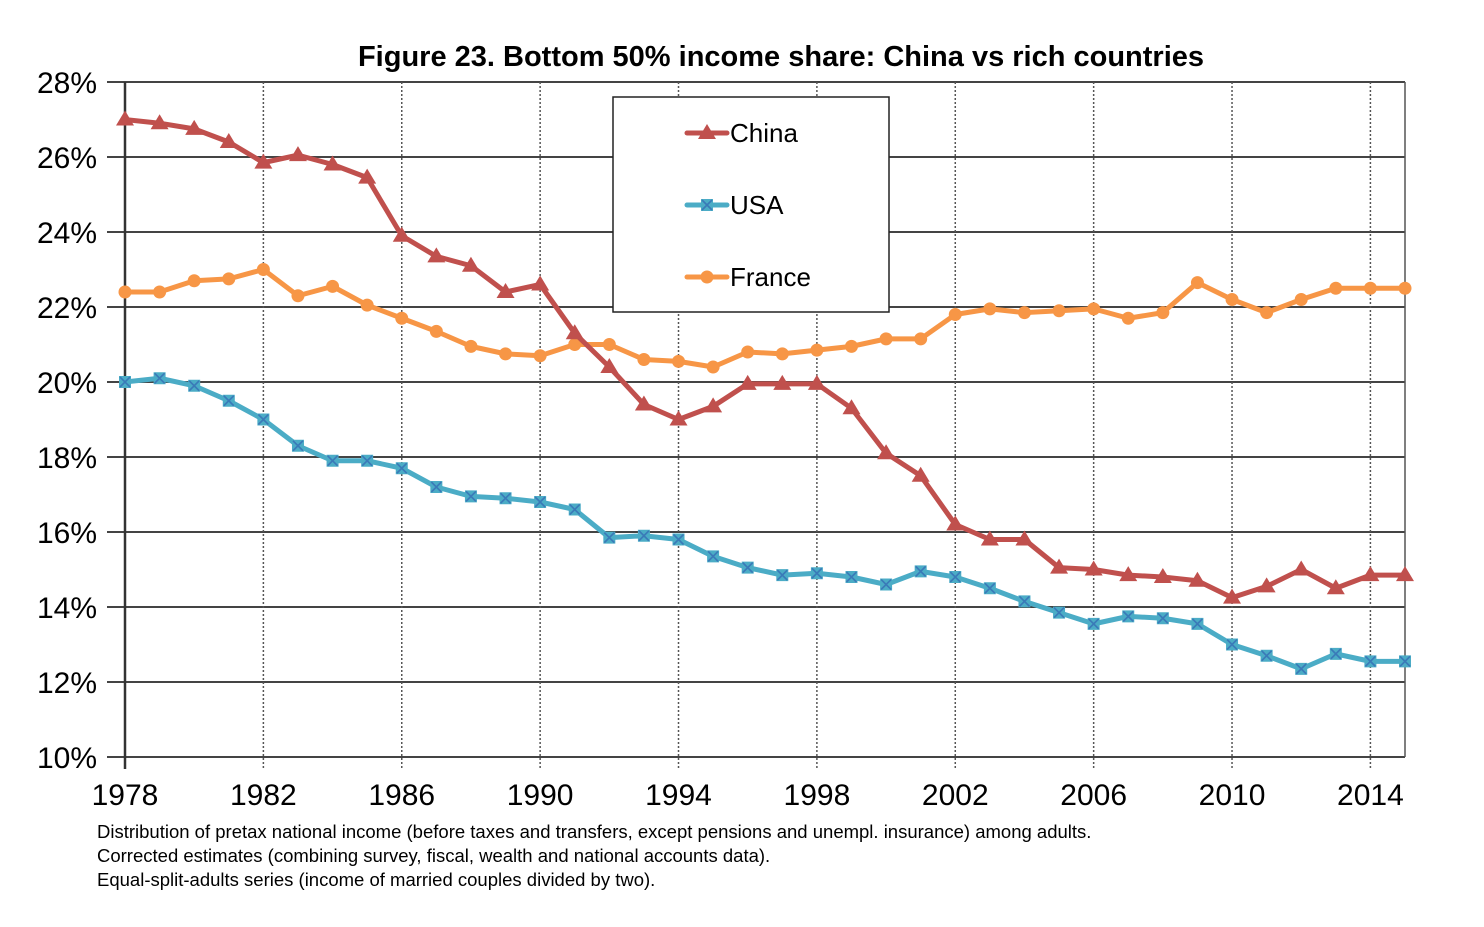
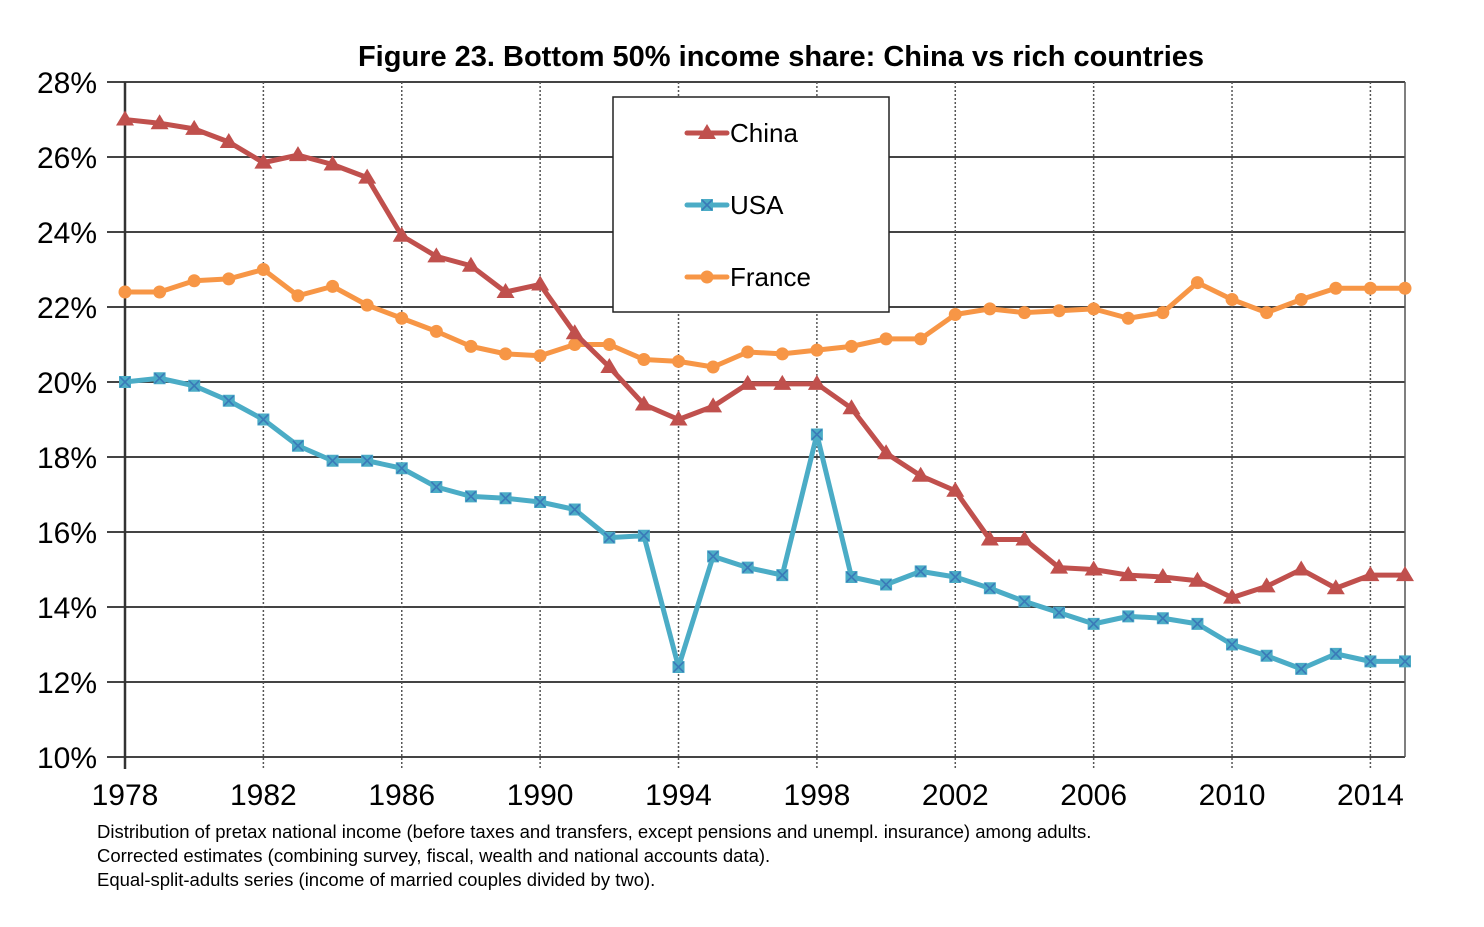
USA/1994: 15.8% -> 12.4%
USA/1998: 14.9% -> 18.6%
China/2002: 16.2% -> 17.1%
